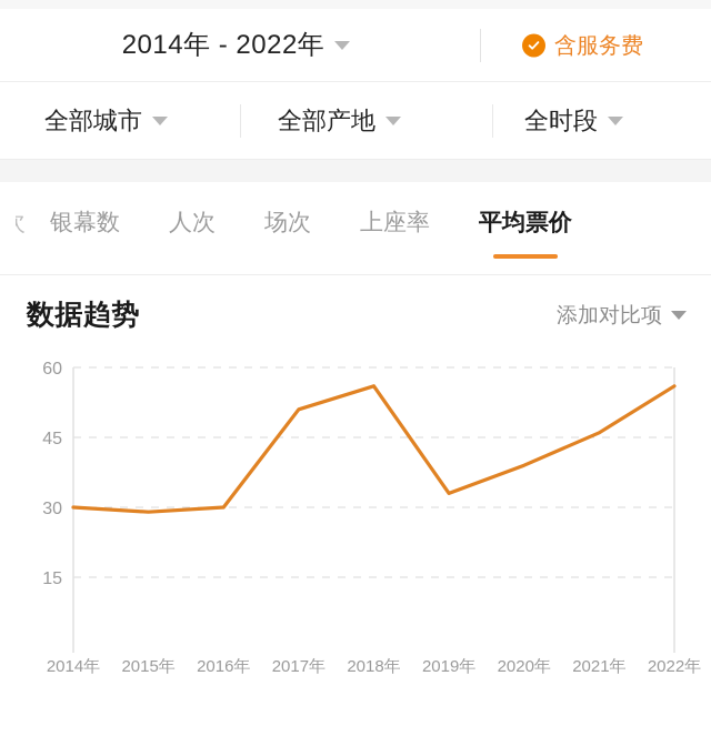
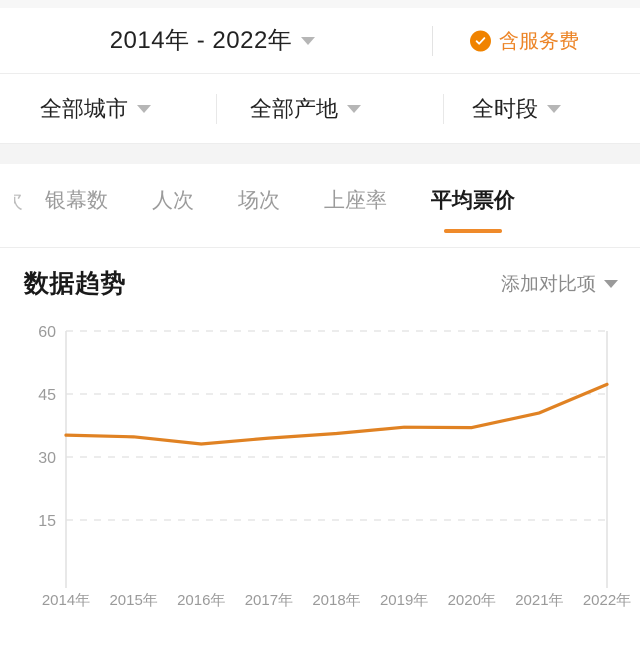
2014年: 30 -> 35
2015年: 29 -> 35
2016年: 30 -> 33
2017年: 51 -> 34
2018年: 56 -> 36
2019年: 33 -> 37
2020年: 39 -> 37
2021年: 46 -> 40
2022年: 56 -> 47
